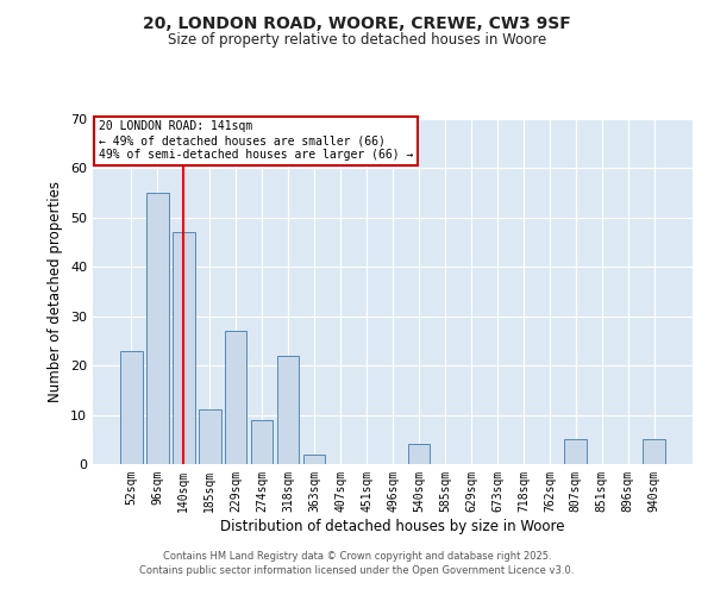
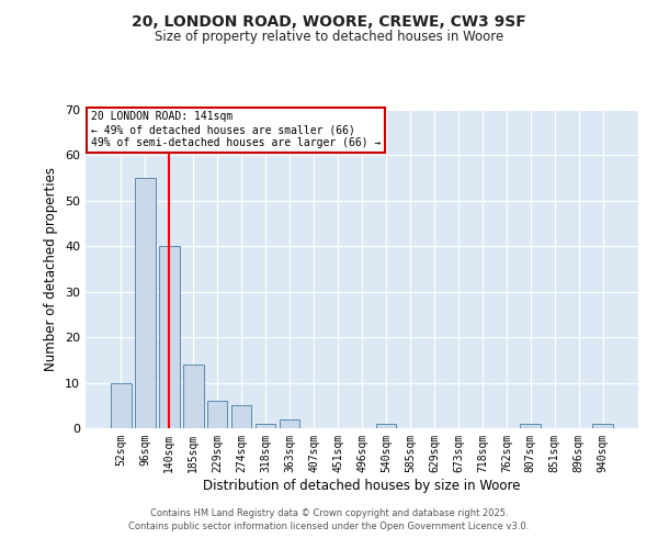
52sqm: 23 -> 10
140sqm: 47 -> 40
185sqm: 11 -> 14
229sqm: 27 -> 6
274sqm: 9 -> 5
318sqm: 22 -> 1
540sqm: 4 -> 1
807sqm: 5 -> 1
940sqm: 5 -> 1
